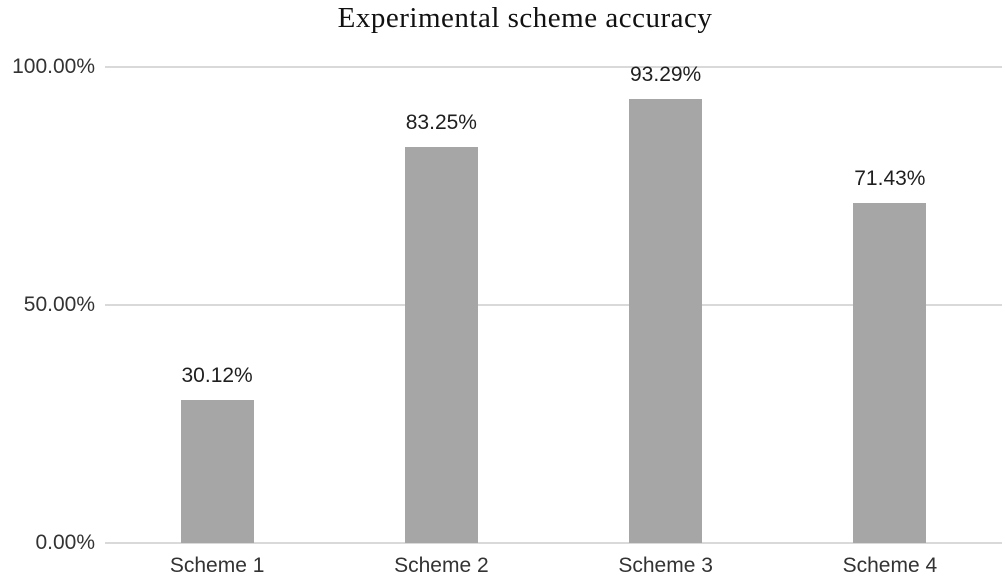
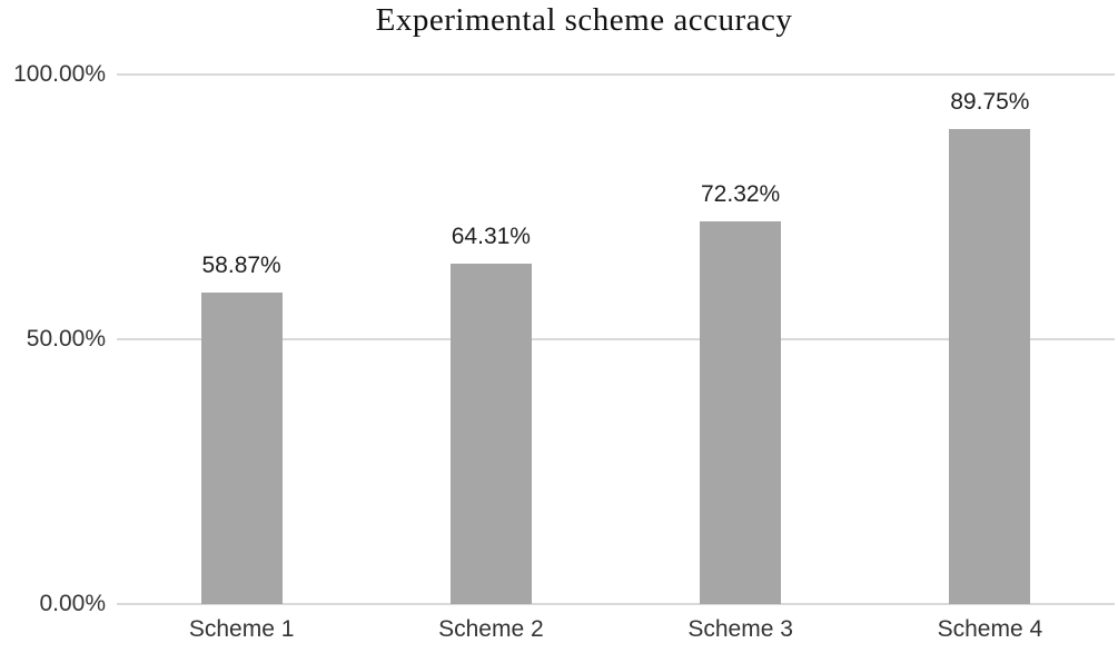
Scheme 1: 30.12% -> 58.87%
Scheme 2: 83.25% -> 64.31%
Scheme 3: 93.29% -> 72.32%
Scheme 4: 71.43% -> 89.75%
